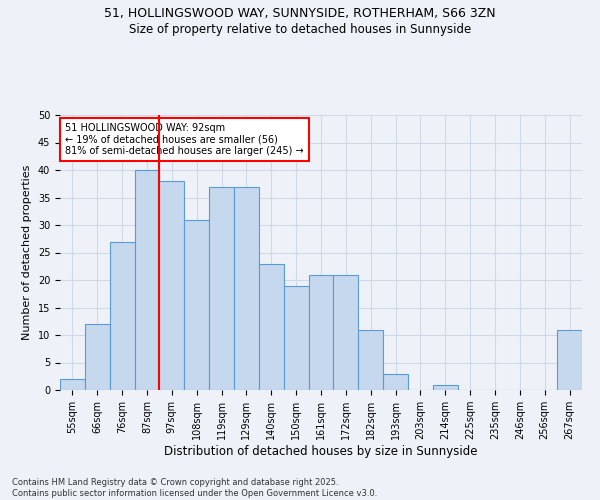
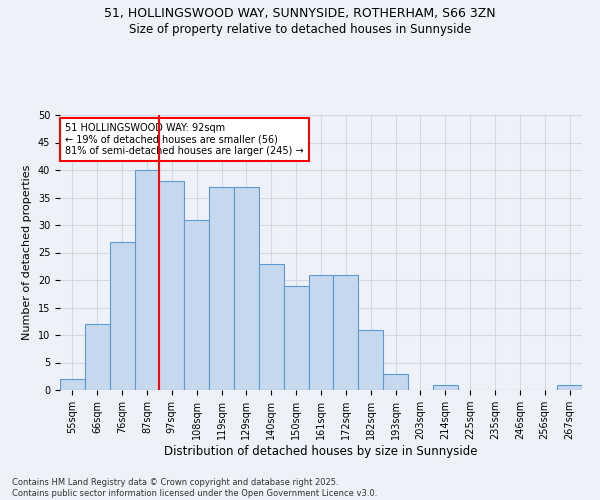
267sqm: 11 -> 1
